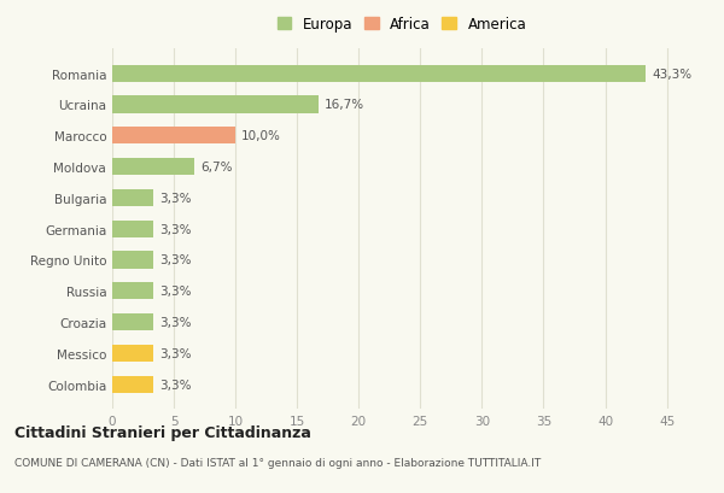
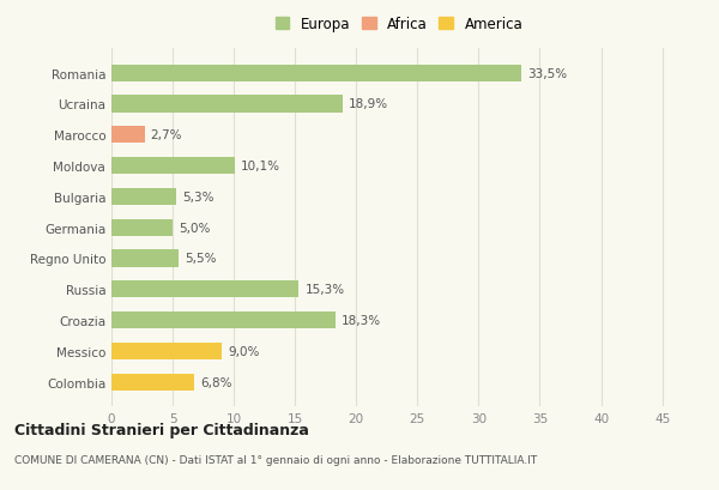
Romania: 43,3% -> 33,5%
Ucraina: 16,7% -> 18,9%
Marocco: 10,0% -> 2,7%
Moldova: 6,7% -> 10,1%
Bulgaria: 3,3% -> 5,3%
Germania: 3,3% -> 5,0%
Regno Unito: 3,3% -> 5,5%
Russia: 3,3% -> 15,3%
Croazia: 3,3% -> 18,3%
Messico: 3,3% -> 9,0%
Colombia: 3,3% -> 6,8%
